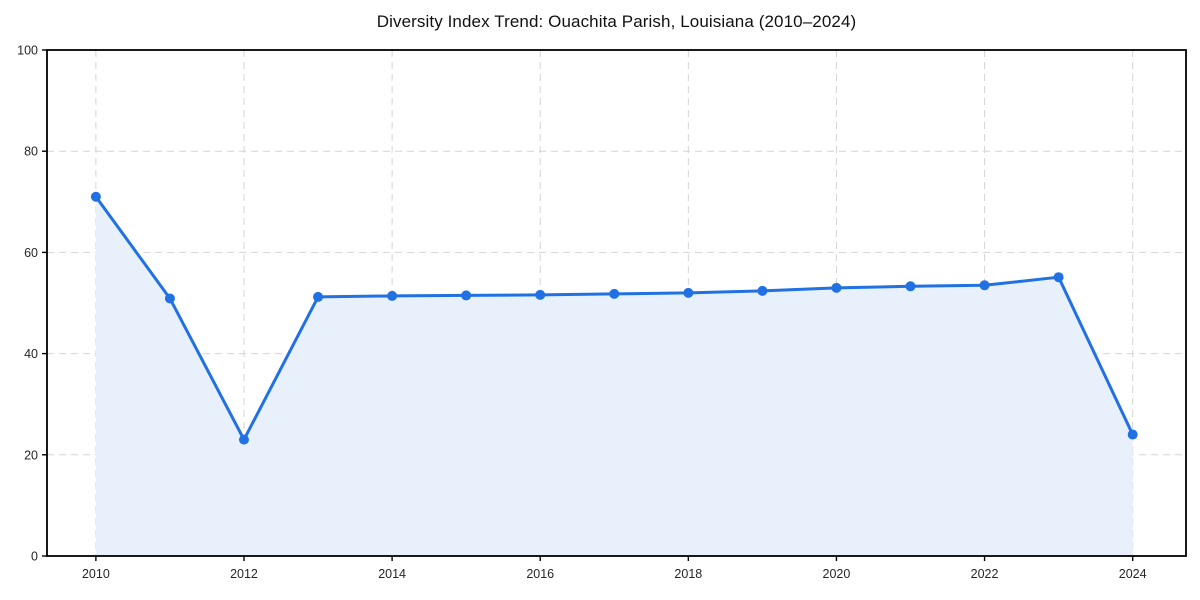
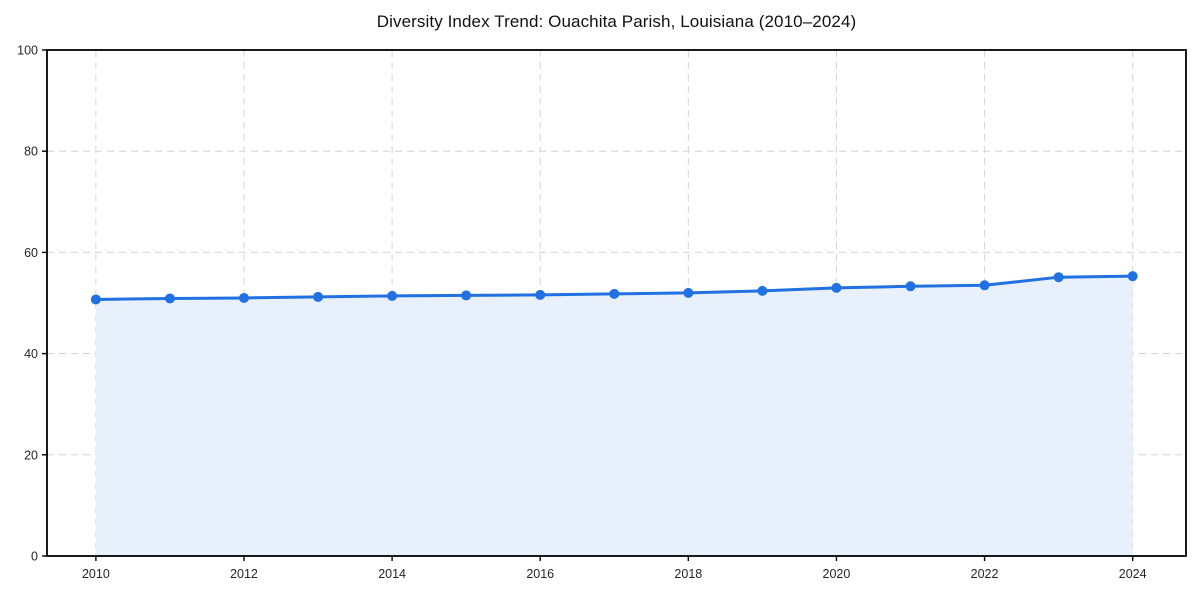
2010: 71 -> 51
2012: 23 -> 51
2024: 24 -> 55
